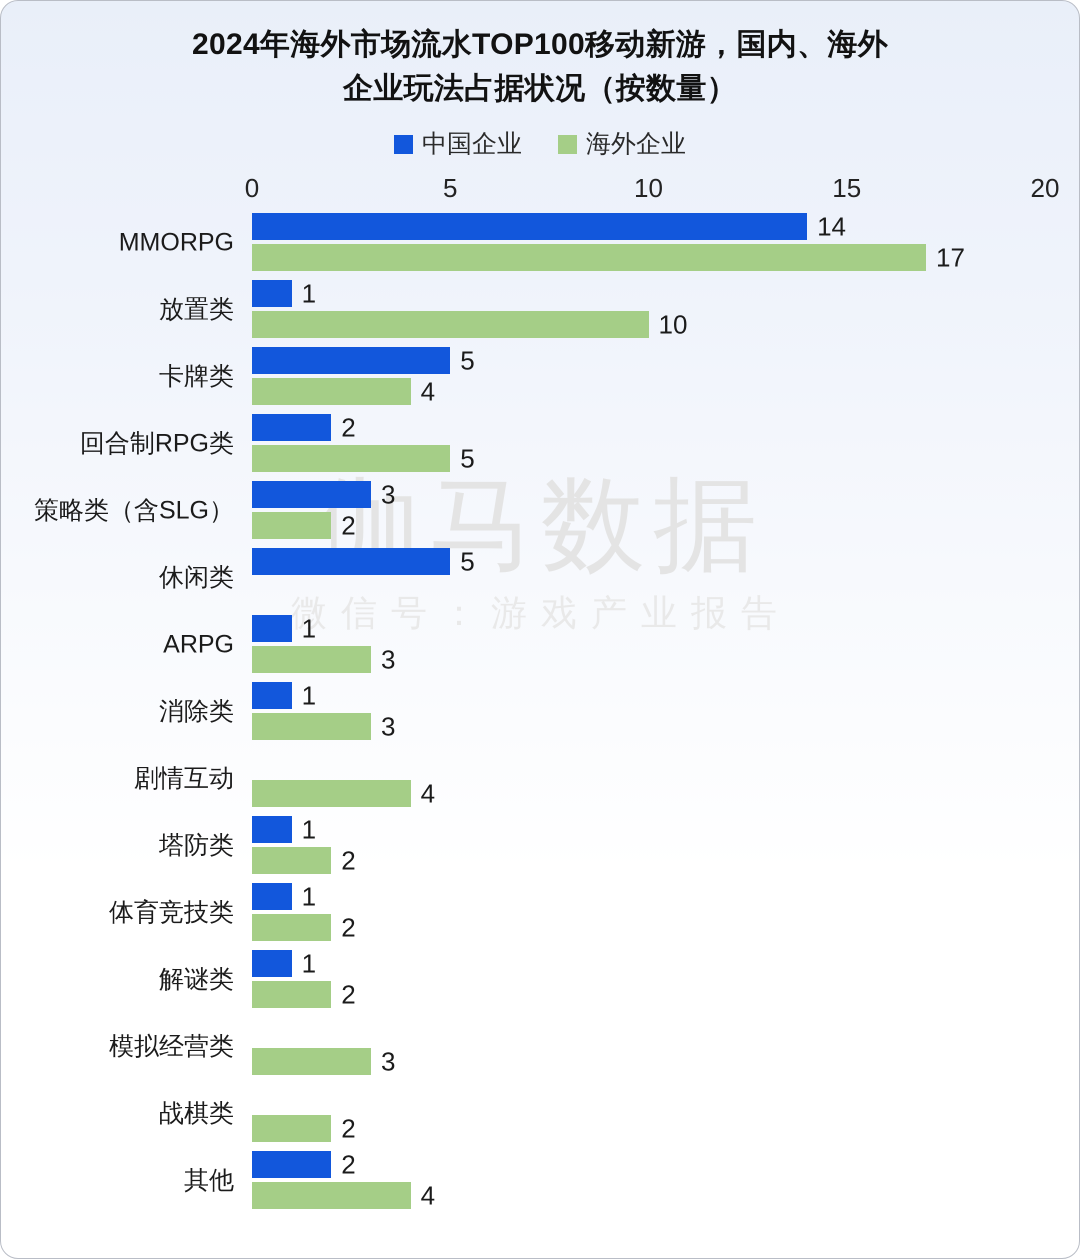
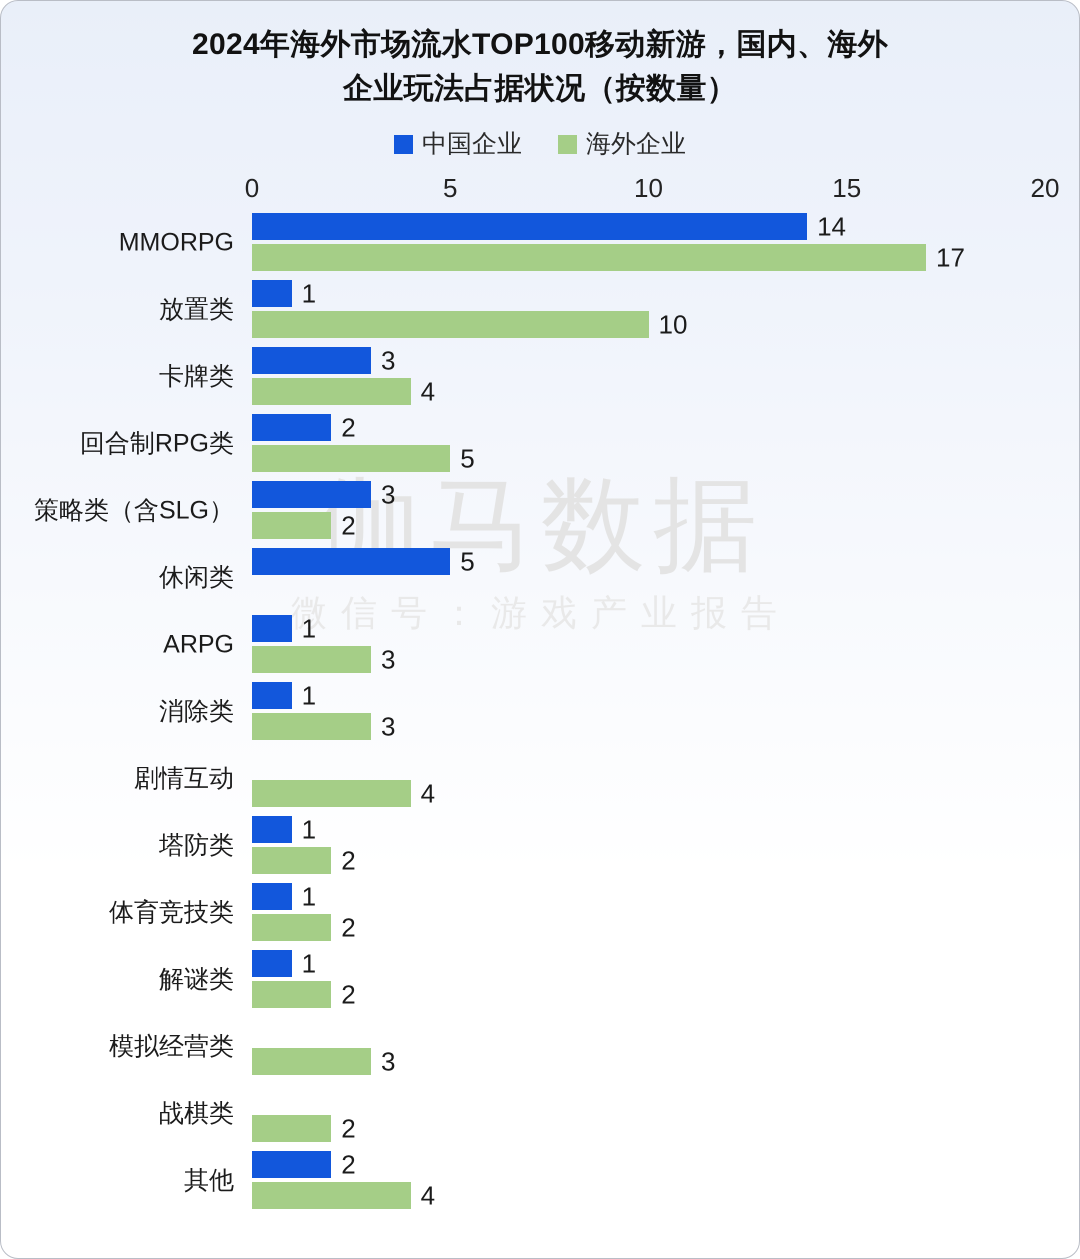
中国企业/卡牌类: 5 -> 3
